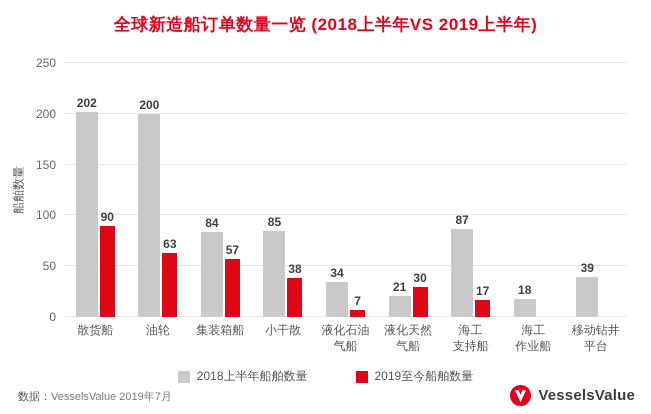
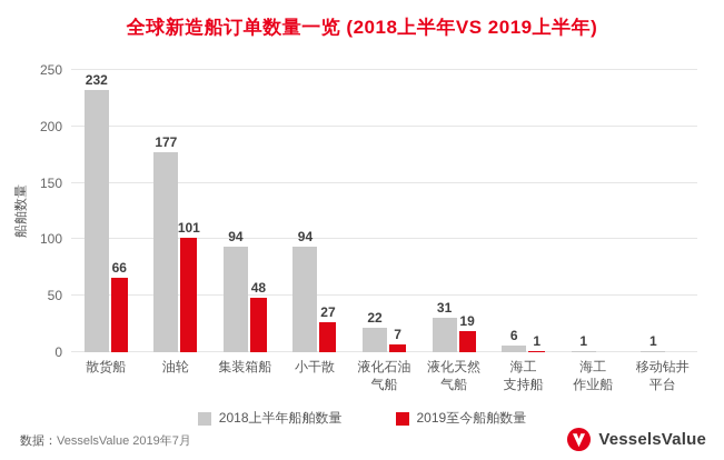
2018上半年船舶数量/散货船: 202 -> 232
2019至今船舶数量/散货船: 90 -> 66
2018上半年船舶数量/油轮: 200 -> 177
2019至今船舶数量/油轮: 63 -> 101
2018上半年船舶数量/集装箱船: 84 -> 94
2019至今船舶数量/集装箱船: 57 -> 48
2018上半年船舶数量/小干散: 85 -> 94
2019至今船舶数量/小干散: 38 -> 27
2018上半年船舶数量/液化石油 气船: 34 -> 22
2018上半年船舶数量/液化天然 气船: 21 -> 31
2019至今船舶数量/液化天然 气船: 30 -> 19
2018上半年船舶数量/海工 支持船: 87 -> 6
2019至今船舶数量/海工 支持船: 17 -> 1
2018上半年船舶数量/海工 作业船: 18 -> 1
2018上半年船舶数量/移动钻井 平台: 39 -> 1
